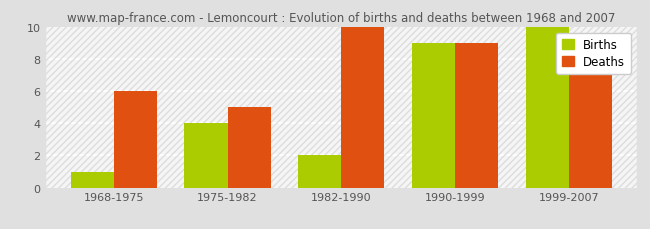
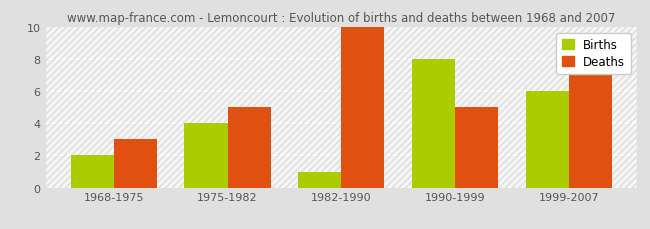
Births/1968-1975: 1 -> 2
Deaths/1968-1975: 6 -> 3
Births/1982-1990: 2 -> 1
Births/1990-1999: 9 -> 8
Deaths/1990-1999: 9 -> 5
Births/1999-2007: 10 -> 6
